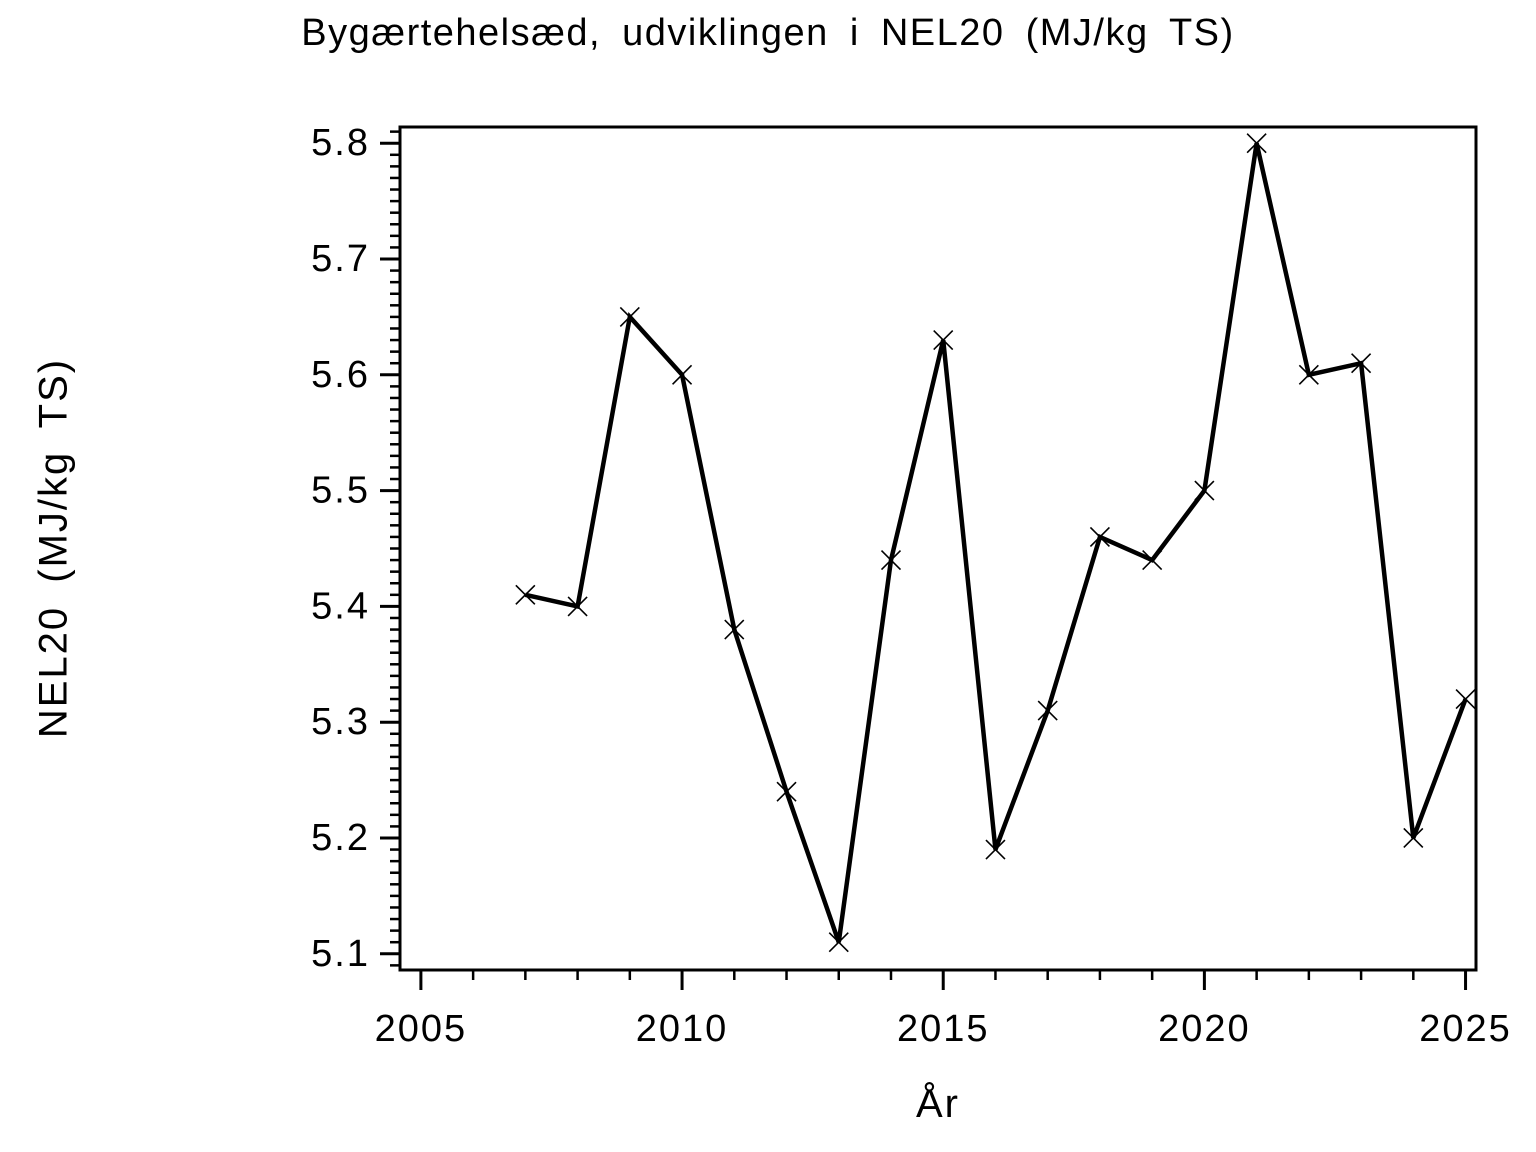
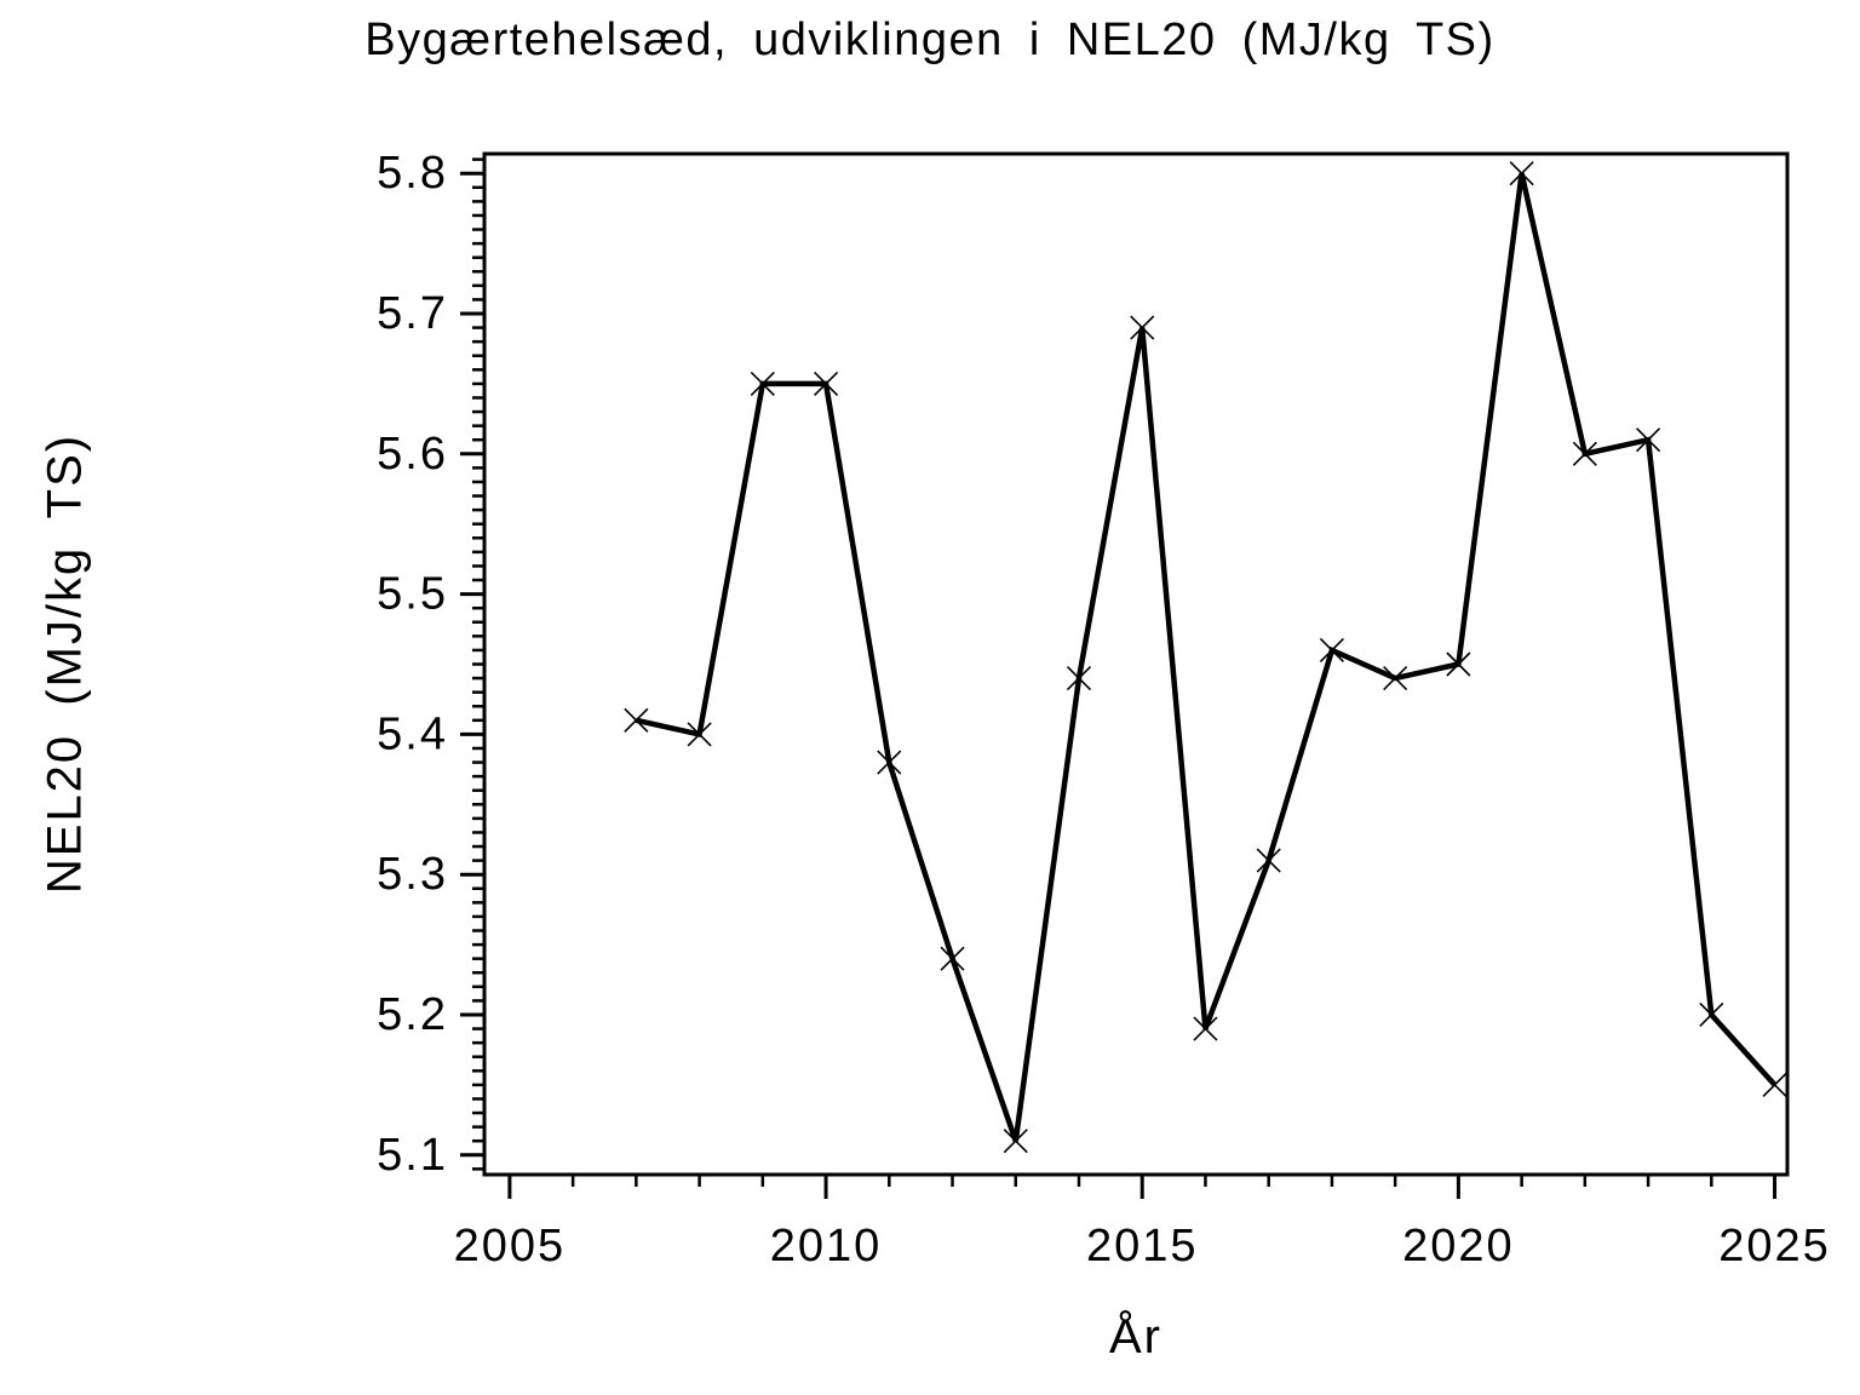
2010: 5.60 -> 5.65
2015: 5.63 -> 5.69
2020: 5.50 -> 5.45
2025: 5.32 -> 5.15
